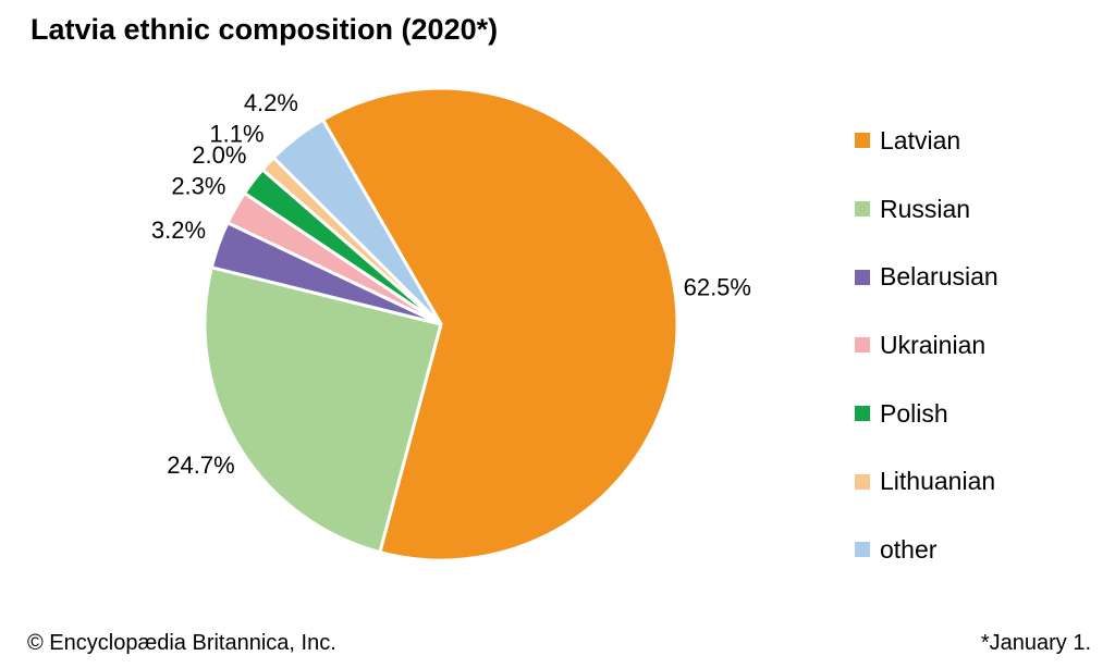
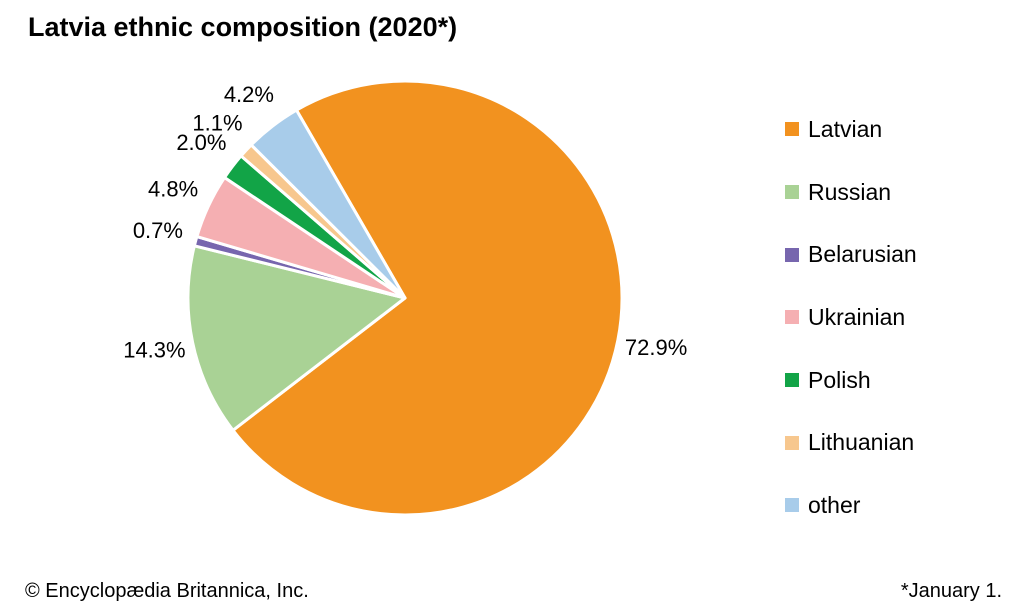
Latvian: 62.5% -> 72.9%
Russian: 24.7% -> 14.3%
Belarusian: 3.2% -> 0.7%
Ukrainian: 2.3% -> 4.8%
